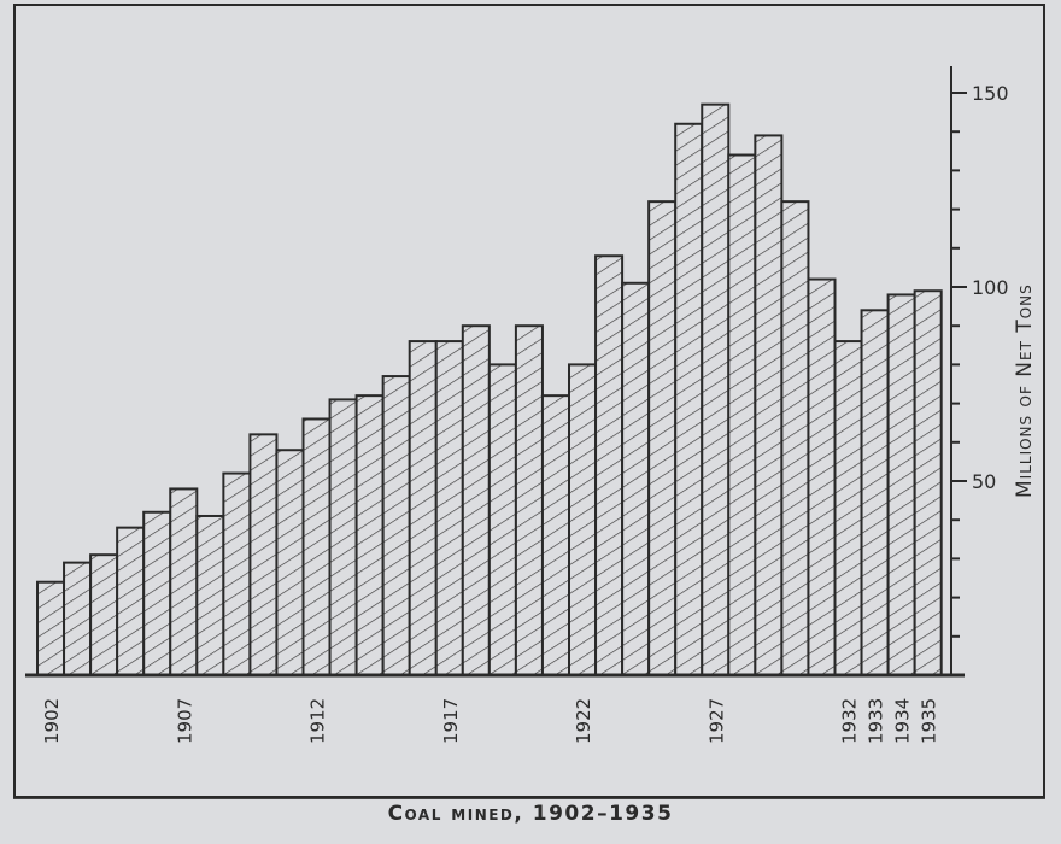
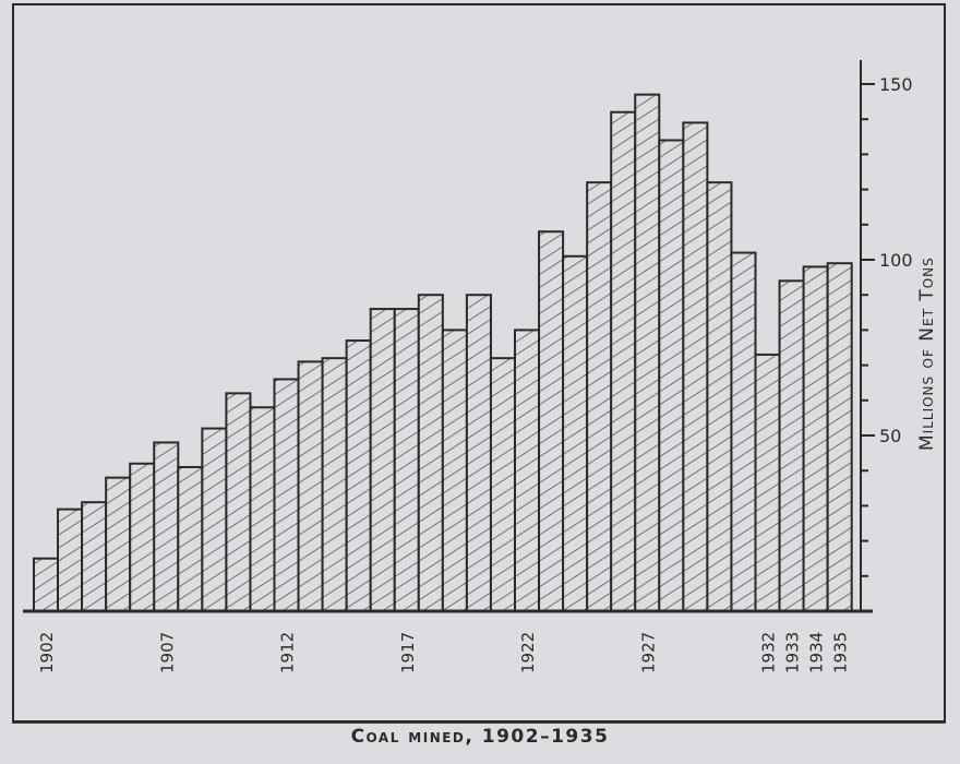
1902: 24 -> 15
1932: 86 -> 73
